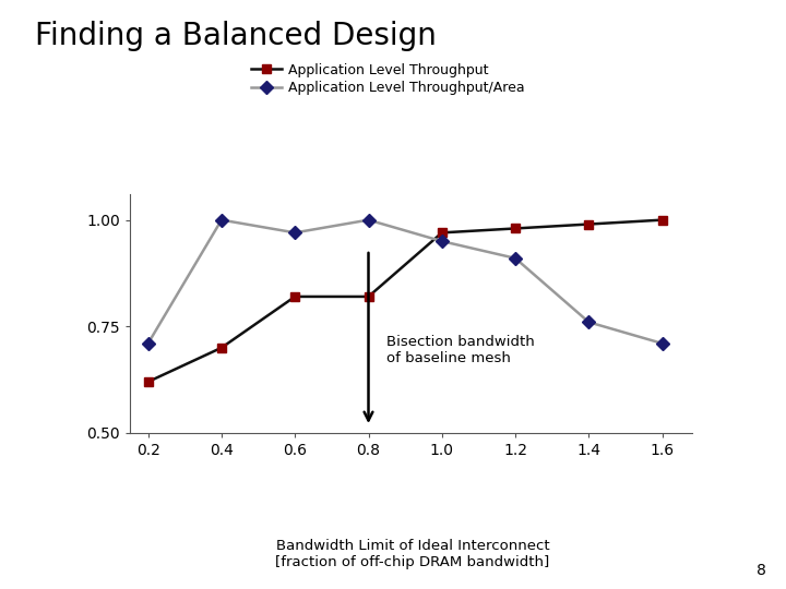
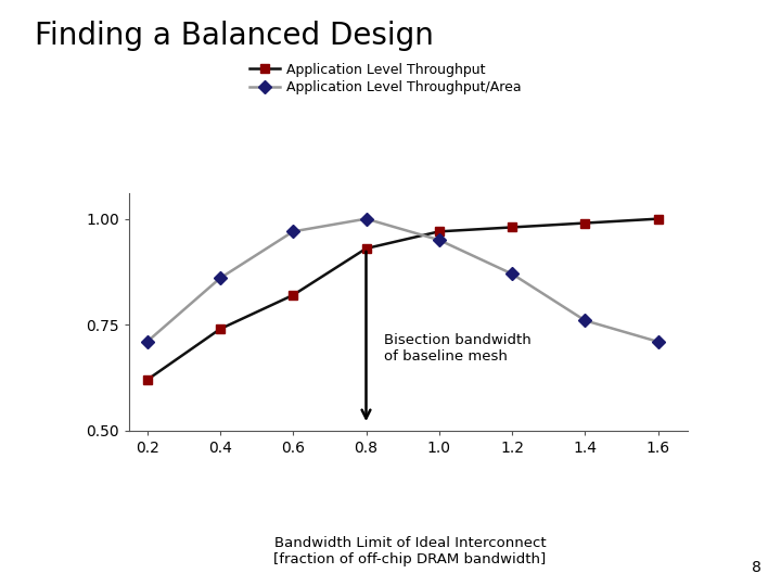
Application Level Throughput/0.4: 0.70 -> 0.74
Application Level Throughput/Area/0.4: 1.00 -> 0.86
Application Level Throughput/0.8: 0.82 -> 0.93
Application Level Throughput/Area/1.2: 0.91 -> 0.87
